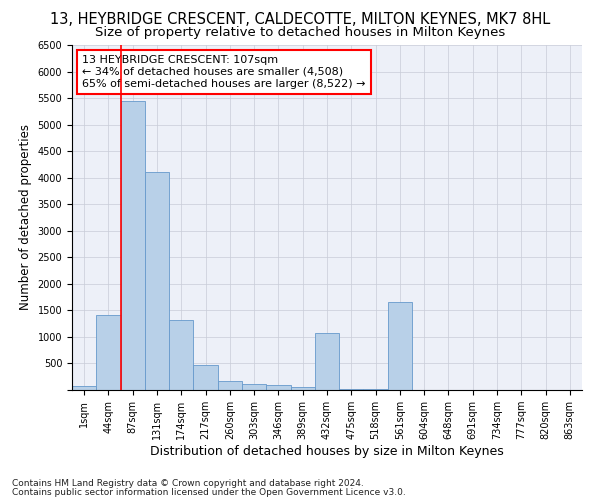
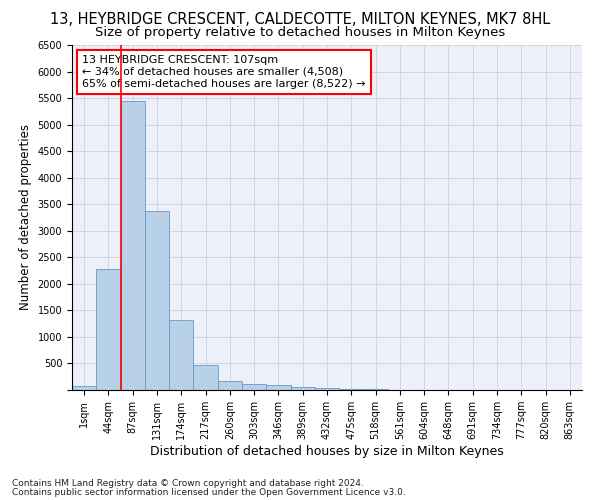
44sqm: 1420 -> 2280
131sqm: 4100 -> 3380
432sqm: 1080 -> 40
561sqm: 1660 -> 0
